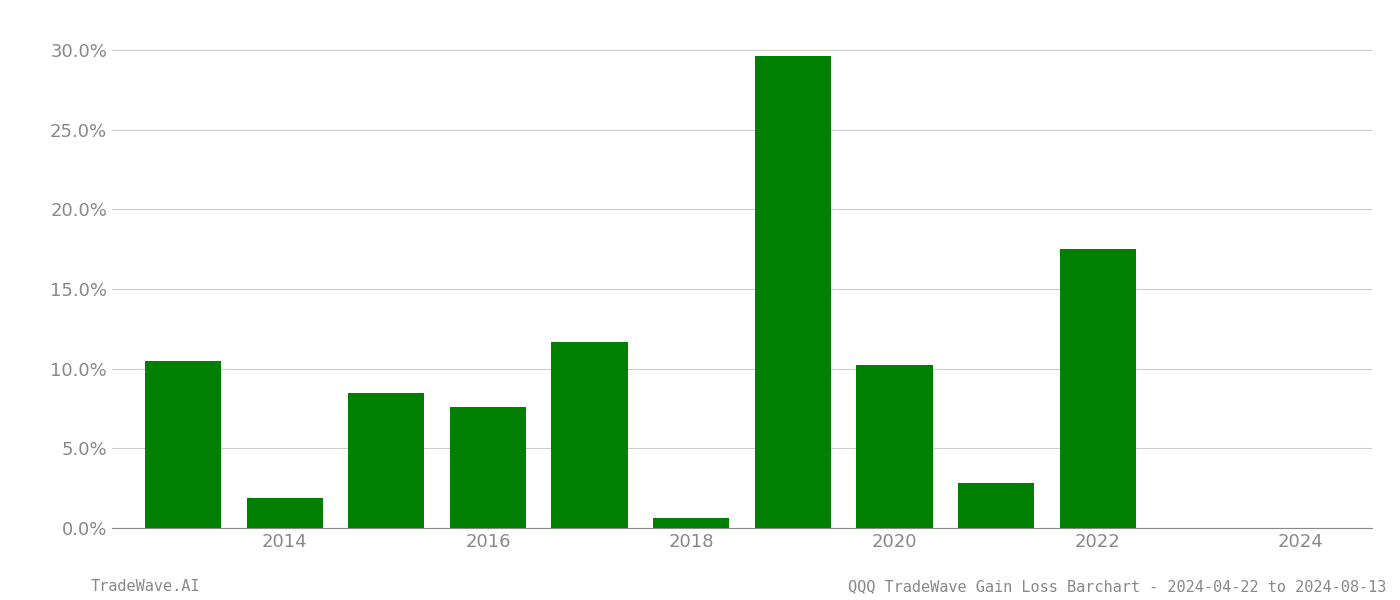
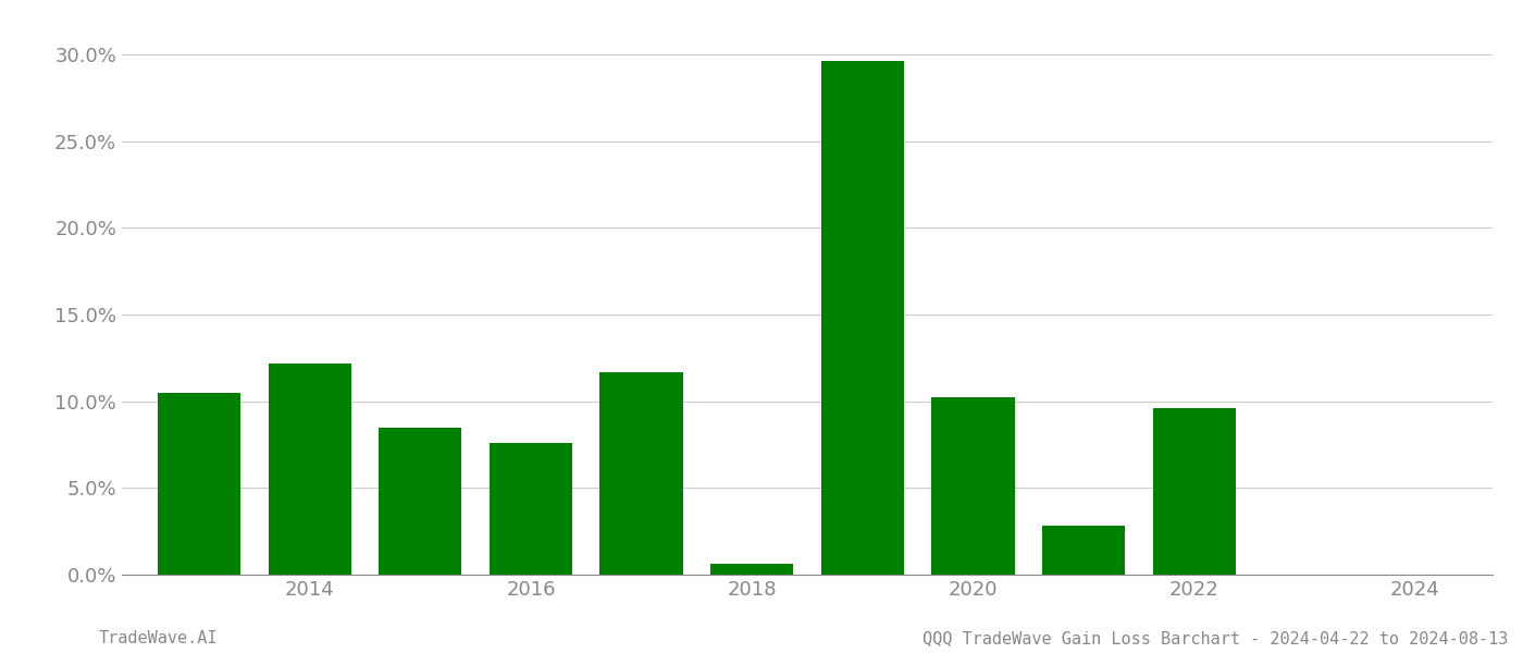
2014: 1.9% -> 12.2%
2022: 17.5% -> 9.6%
